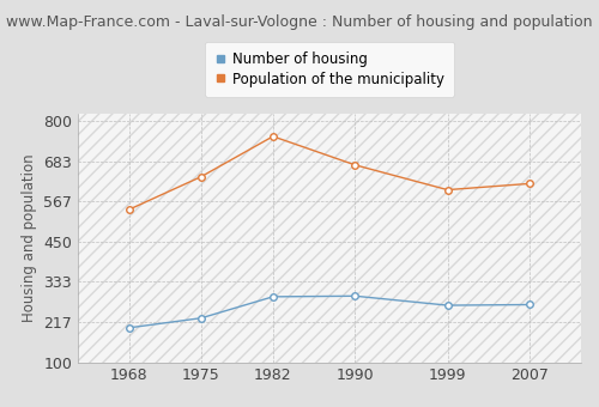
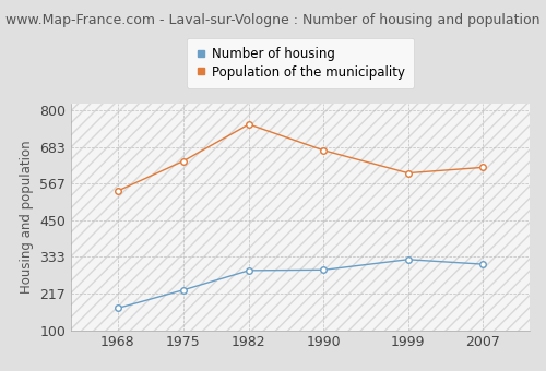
Number of housing/1968: 200 -> 170
Number of housing/1999: 265 -> 325
Number of housing/2007: 267 -> 310
